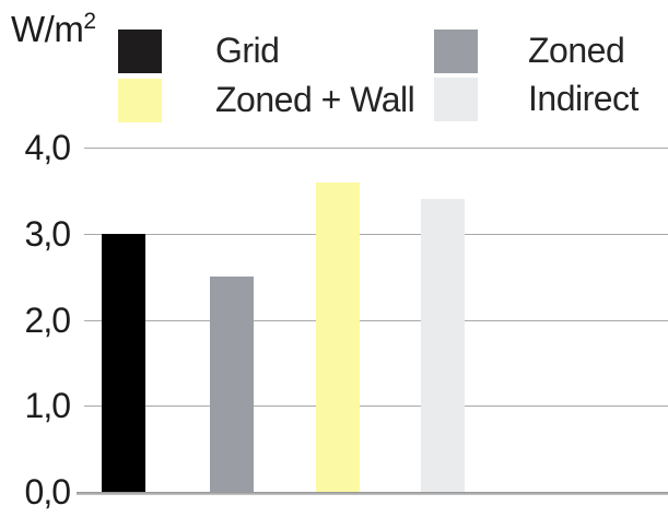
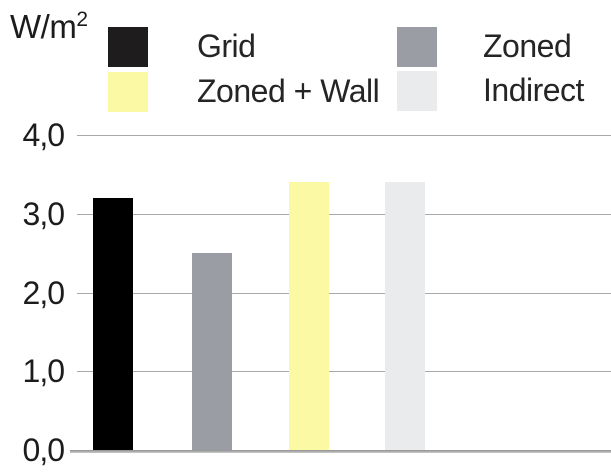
Grid: 3,0 -> 3,2
Zoned + Wall: 3,6 -> 3,4
